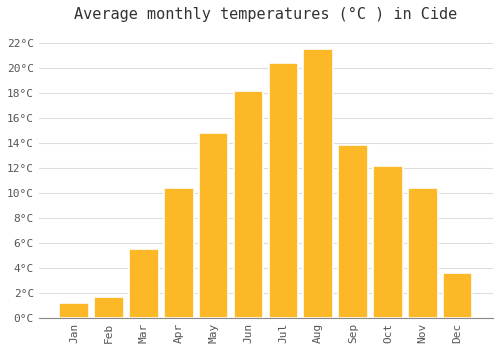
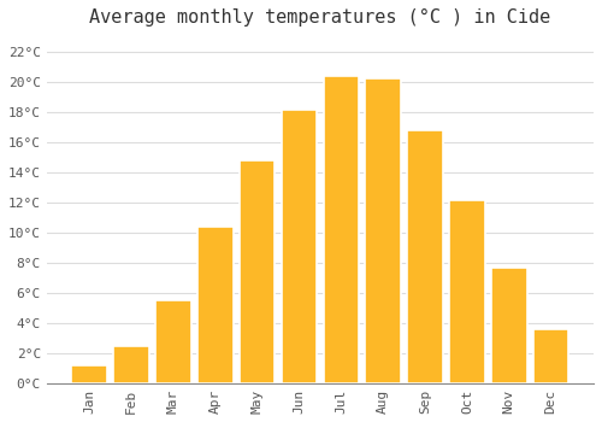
Feb: 1.7°C -> 2.5°C
Aug: 21.5°C -> 20.2°C
Sep: 13.8°C -> 16.8°C
Nov: 10.4°C -> 7.7°C
